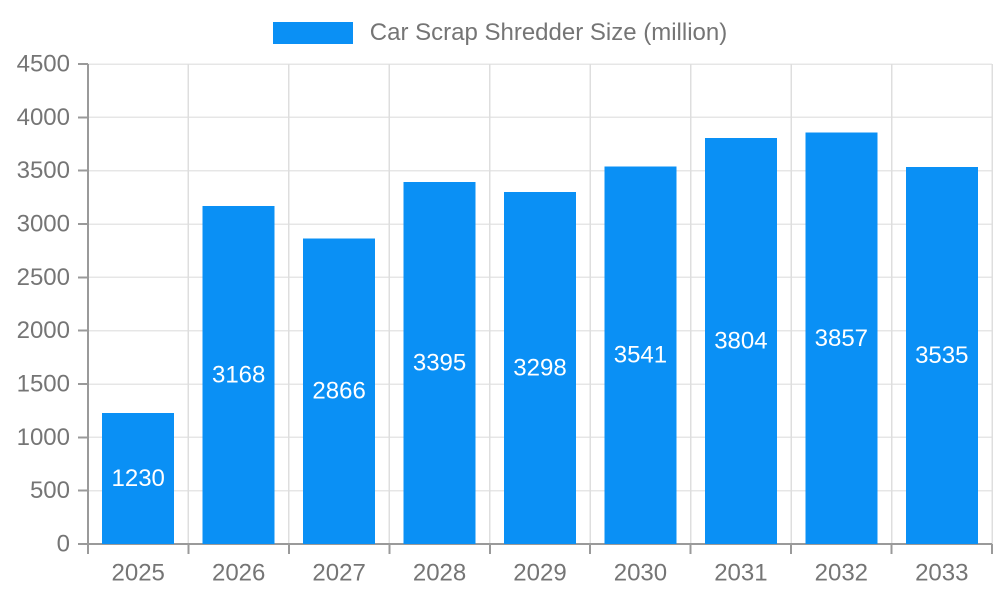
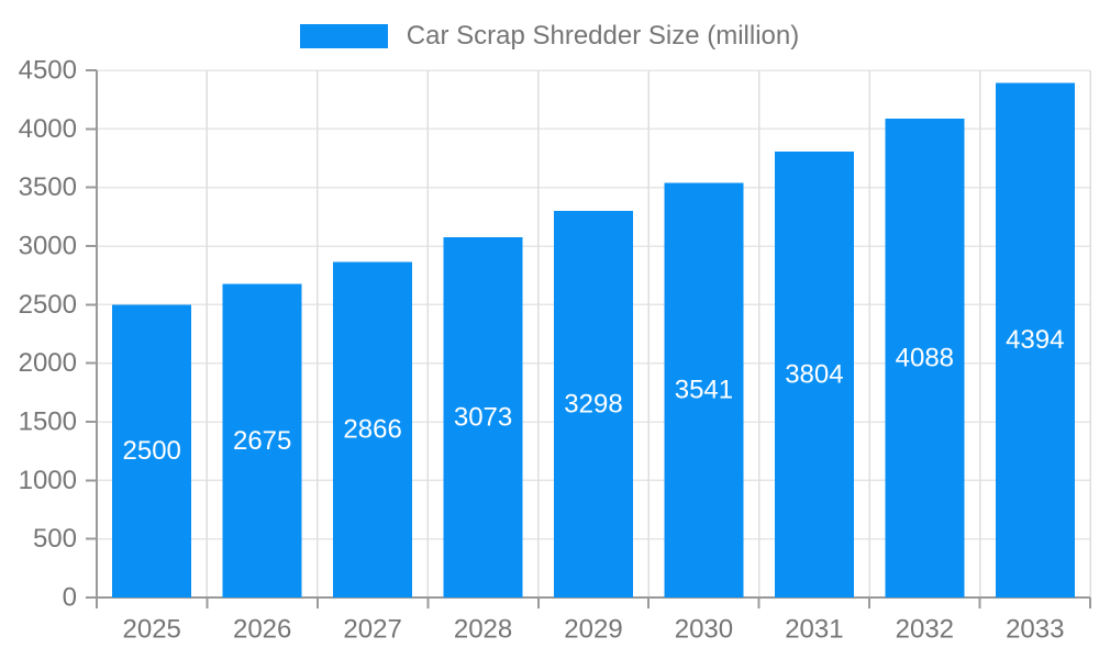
2025: 1230 -> 2500
2026: 3168 -> 2675
2028: 3395 -> 3073
2032: 3857 -> 4088
2033: 3535 -> 4394
